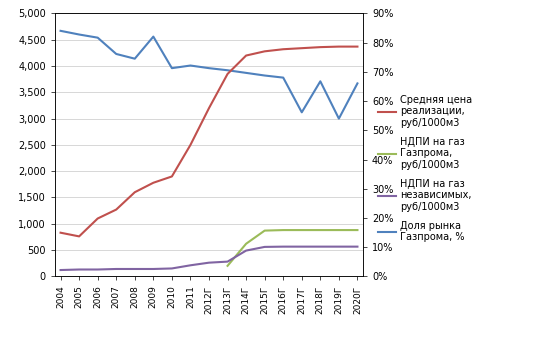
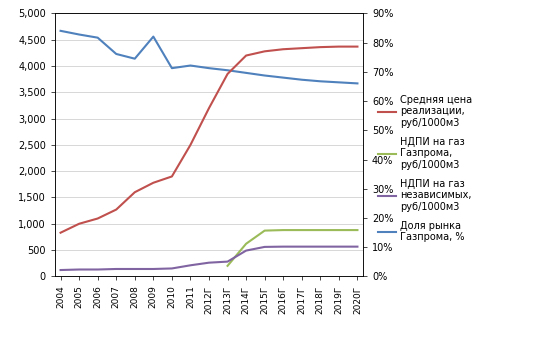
Средняя цена реализации, руб/1000м3/2005: 760 -> 1,000
Доля рынка Газпрома, %/2017Г: 3,120 -> 3,740
Доля рынка Газпрома, %/2019Г: 3,000 -> 3,690
